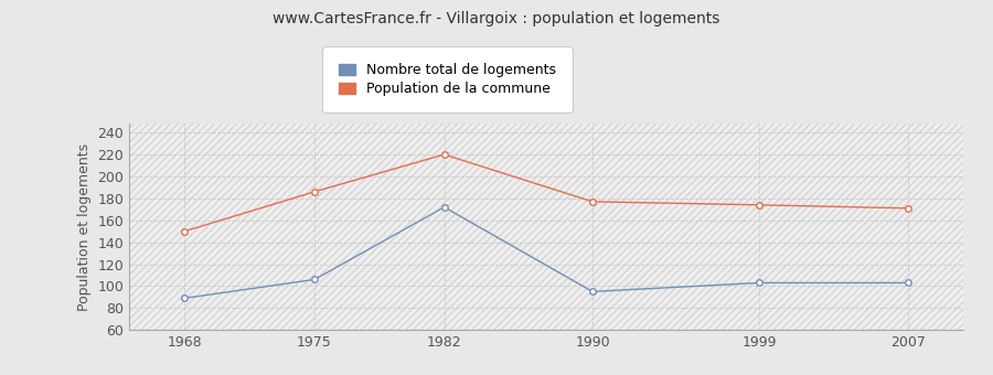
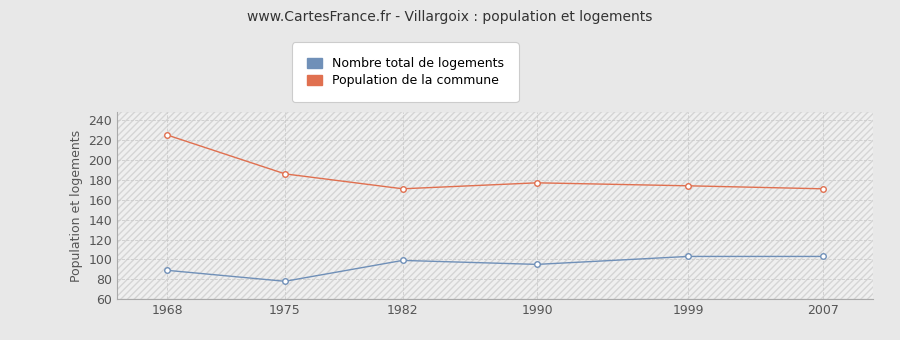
Population de la commune/1968: 150 -> 225
Nombre total de logements/1975: 106 -> 78
Nombre total de logements/1982: 172 -> 99
Population de la commune/1982: 220 -> 171
